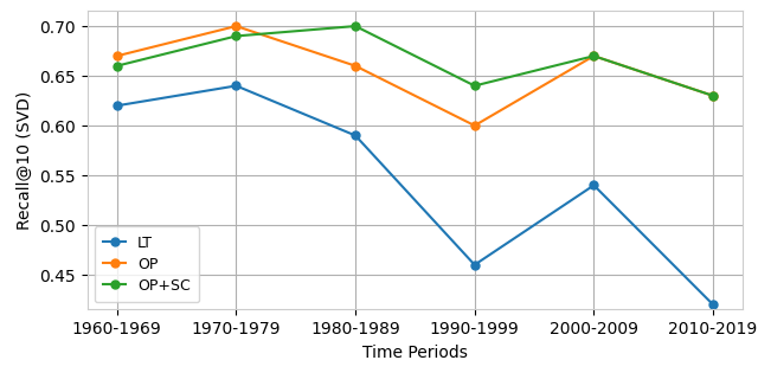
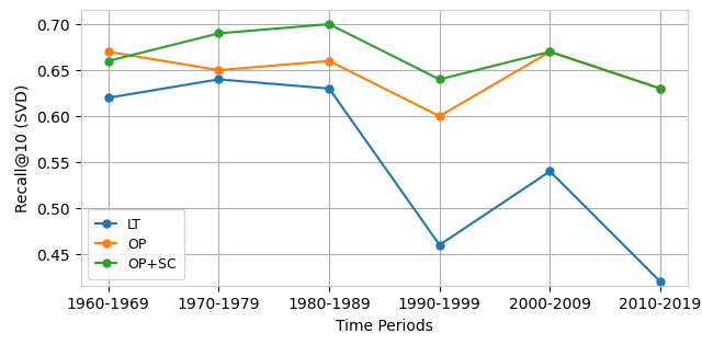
OP/1970-1979: 0.70 -> 0.65
LT/1980-1989: 0.59 -> 0.63
